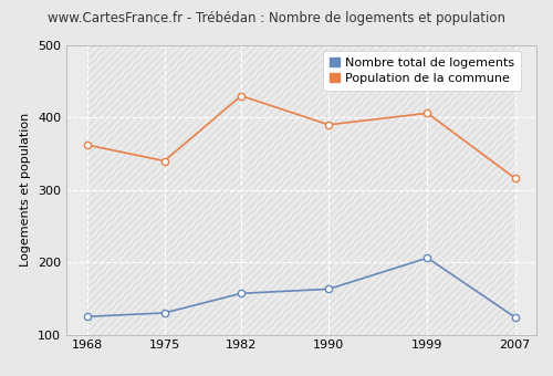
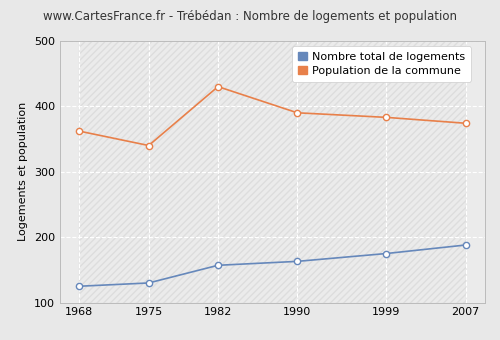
Nombre total de logements/1999: 206 -> 175
Population de la commune/1999: 406 -> 383
Nombre total de logements/2007: 124 -> 188
Population de la commune/2007: 316 -> 374
